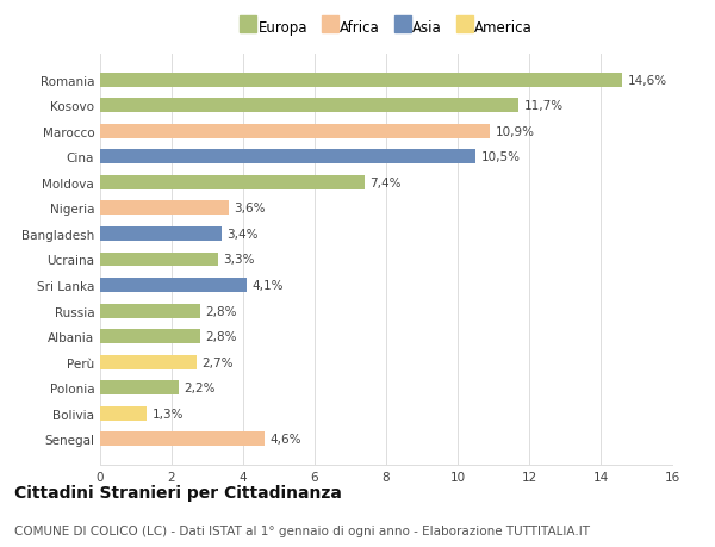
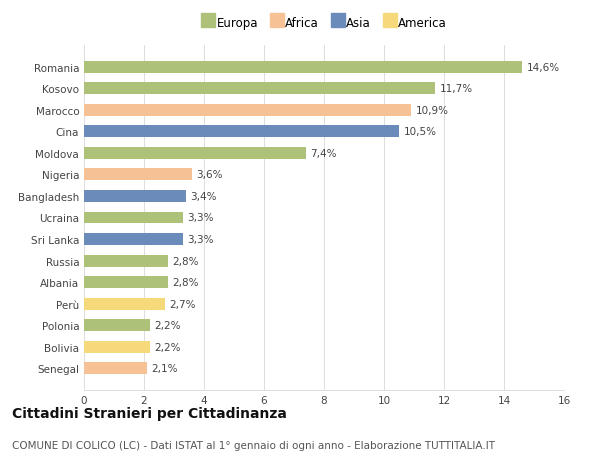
Sri Lanka: 4,1% -> 3,3%
Bolivia: 1,3% -> 2,2%
Senegal: 4,6% -> 2,1%
